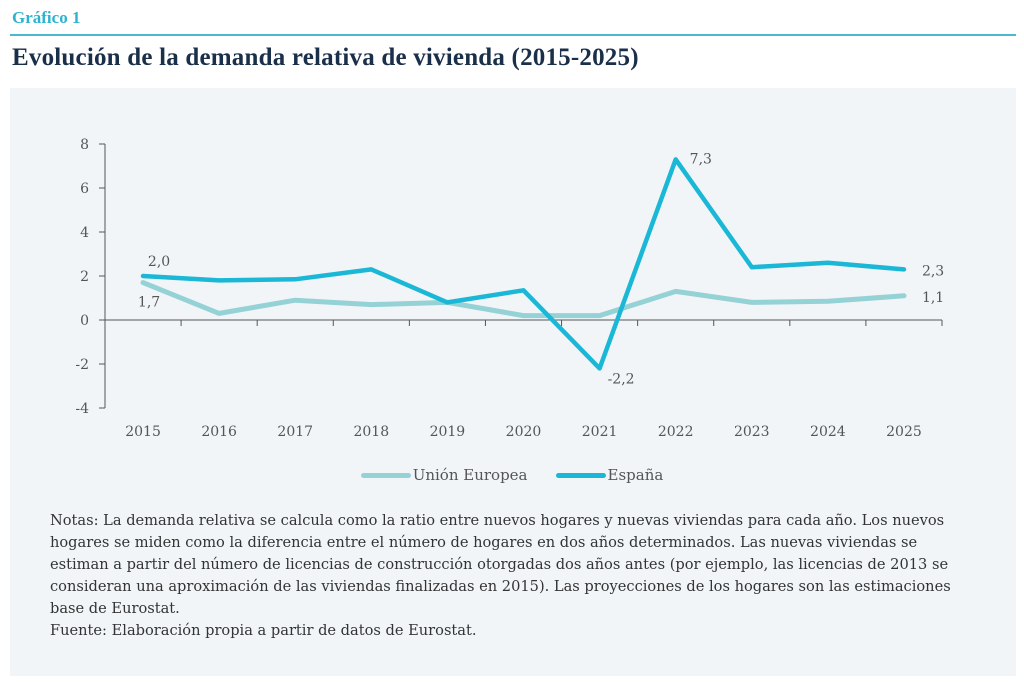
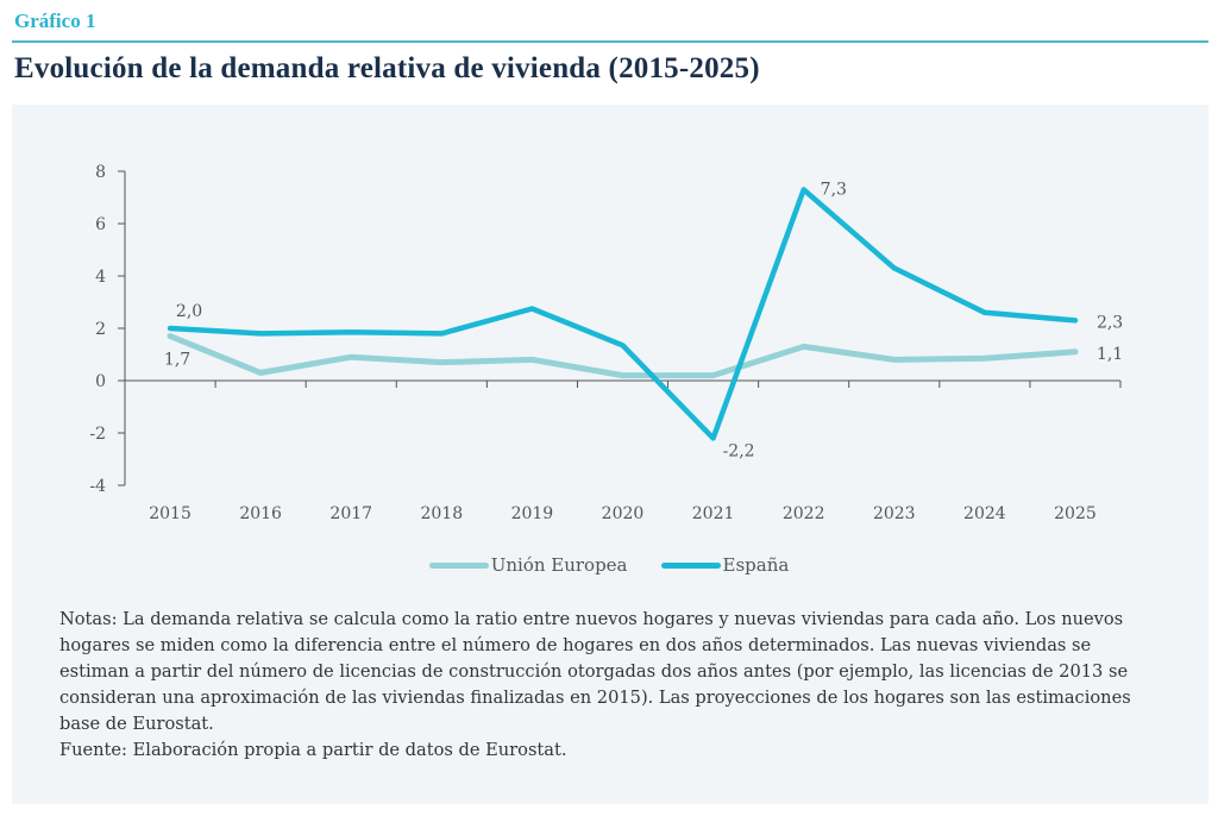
España/2018: 2.3 -> 1.8
España/2019: 0.8 -> 2.8
España/2023: 2.4 -> 4.3
